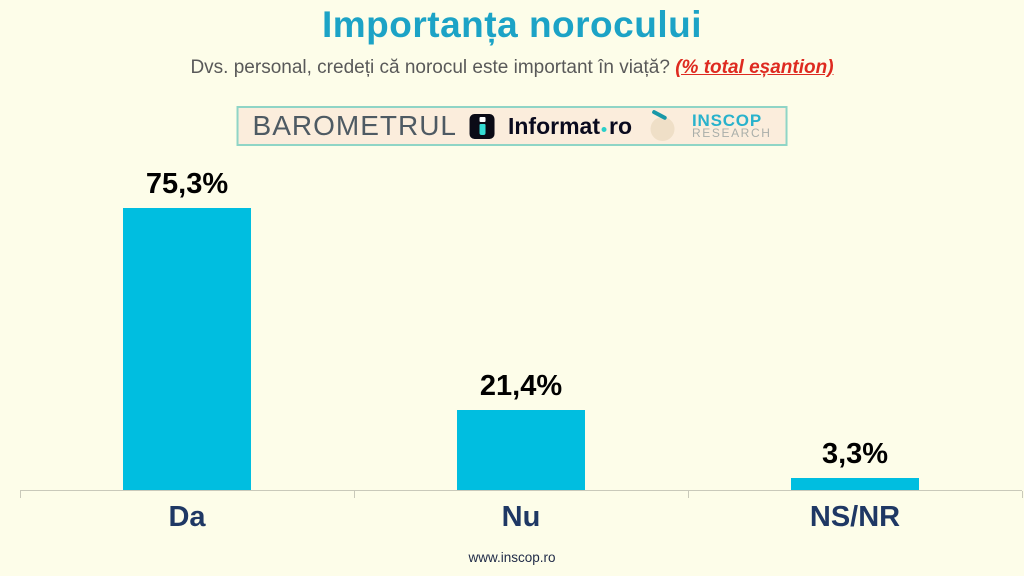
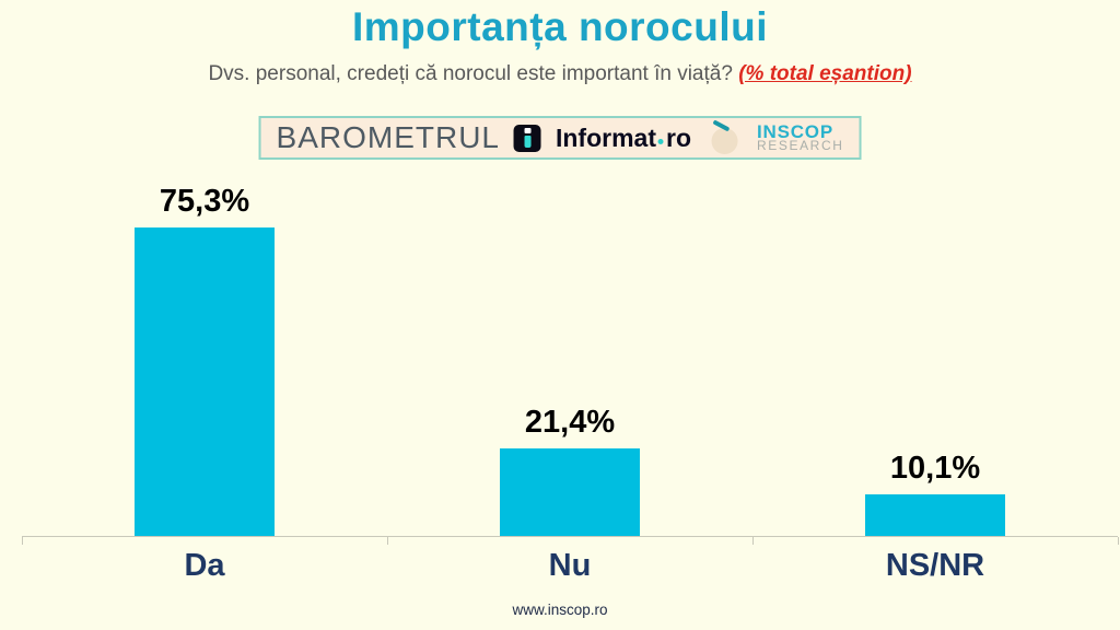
NS/NR: 3,3% -> 10,1%
